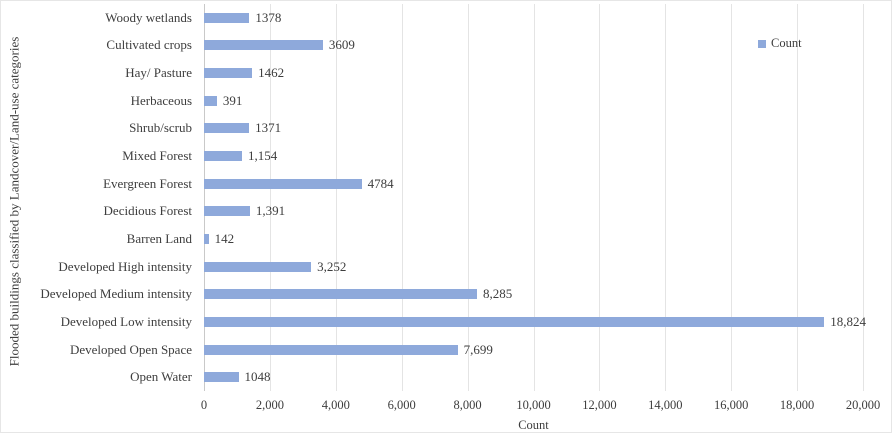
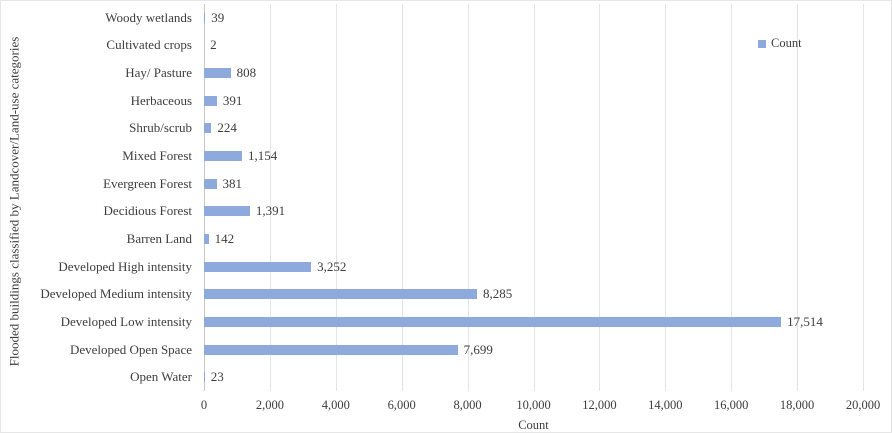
Woody wetlands: 1378 -> 39
Cultivated crops: 3609 -> 2
Hay/ Pasture: 1462 -> 808
Shrub/scrub: 1371 -> 224
Evergreen Forest: 4784 -> 381
Developed Low intensity: 18,824 -> 17,514
Open Water: 1048 -> 23
